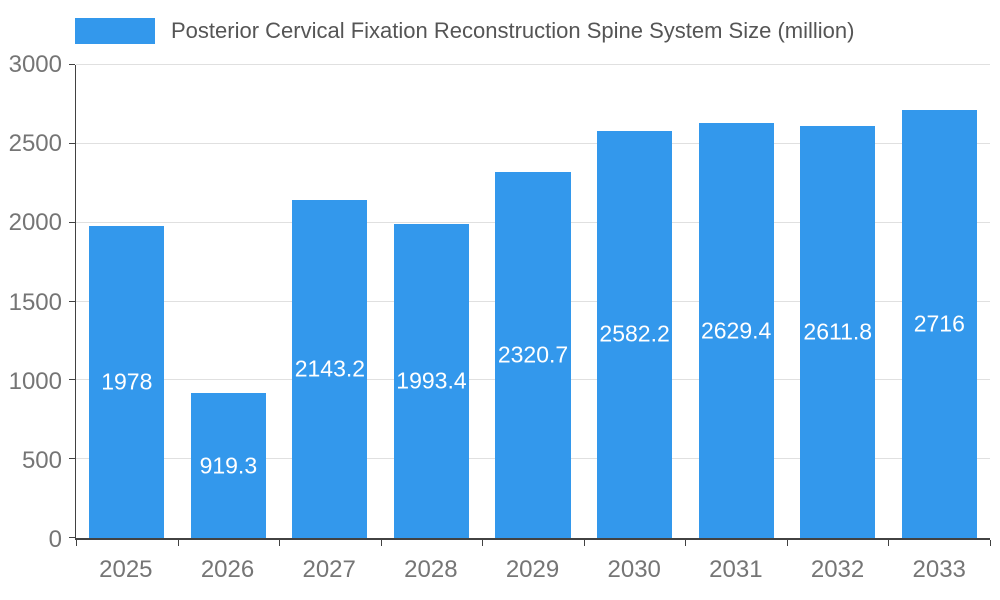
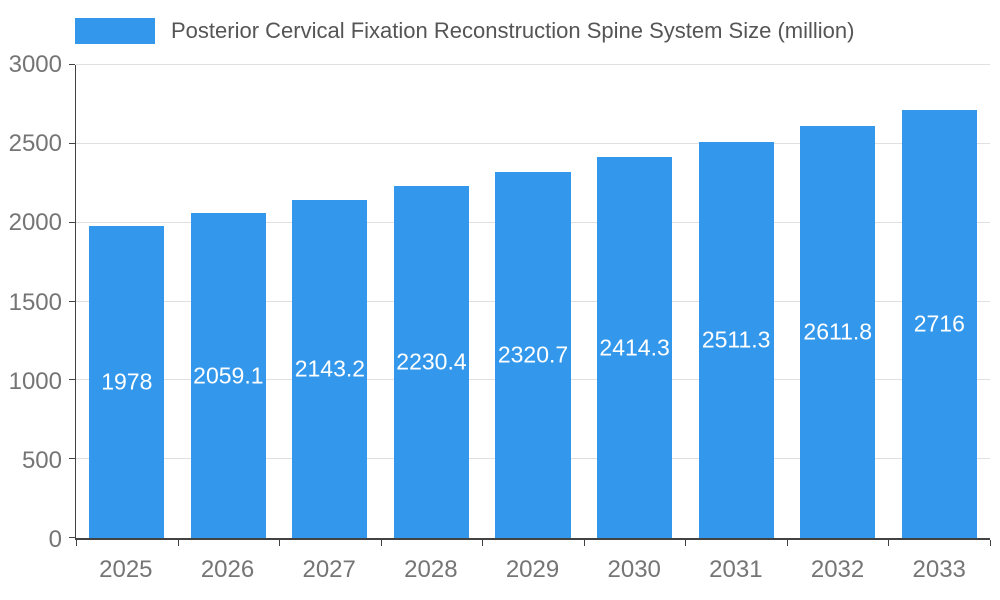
2026: 919.3 -> 2059.1
2028: 1993.4 -> 2230.4
2030: 2582.2 -> 2414.3
2031: 2629.4 -> 2511.3
